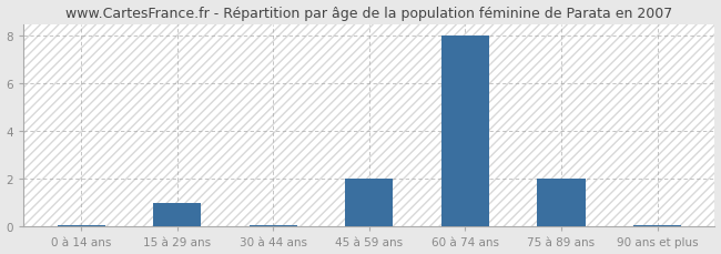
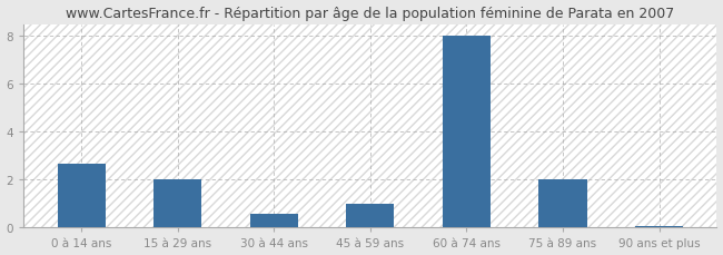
0 à 14 ans: 0.07 -> 2.65
15 à 29 ans: 1.00 -> 2.00
30 à 44 ans: 0.07 -> 0.60
45 à 59 ans: 2.00 -> 1.00
